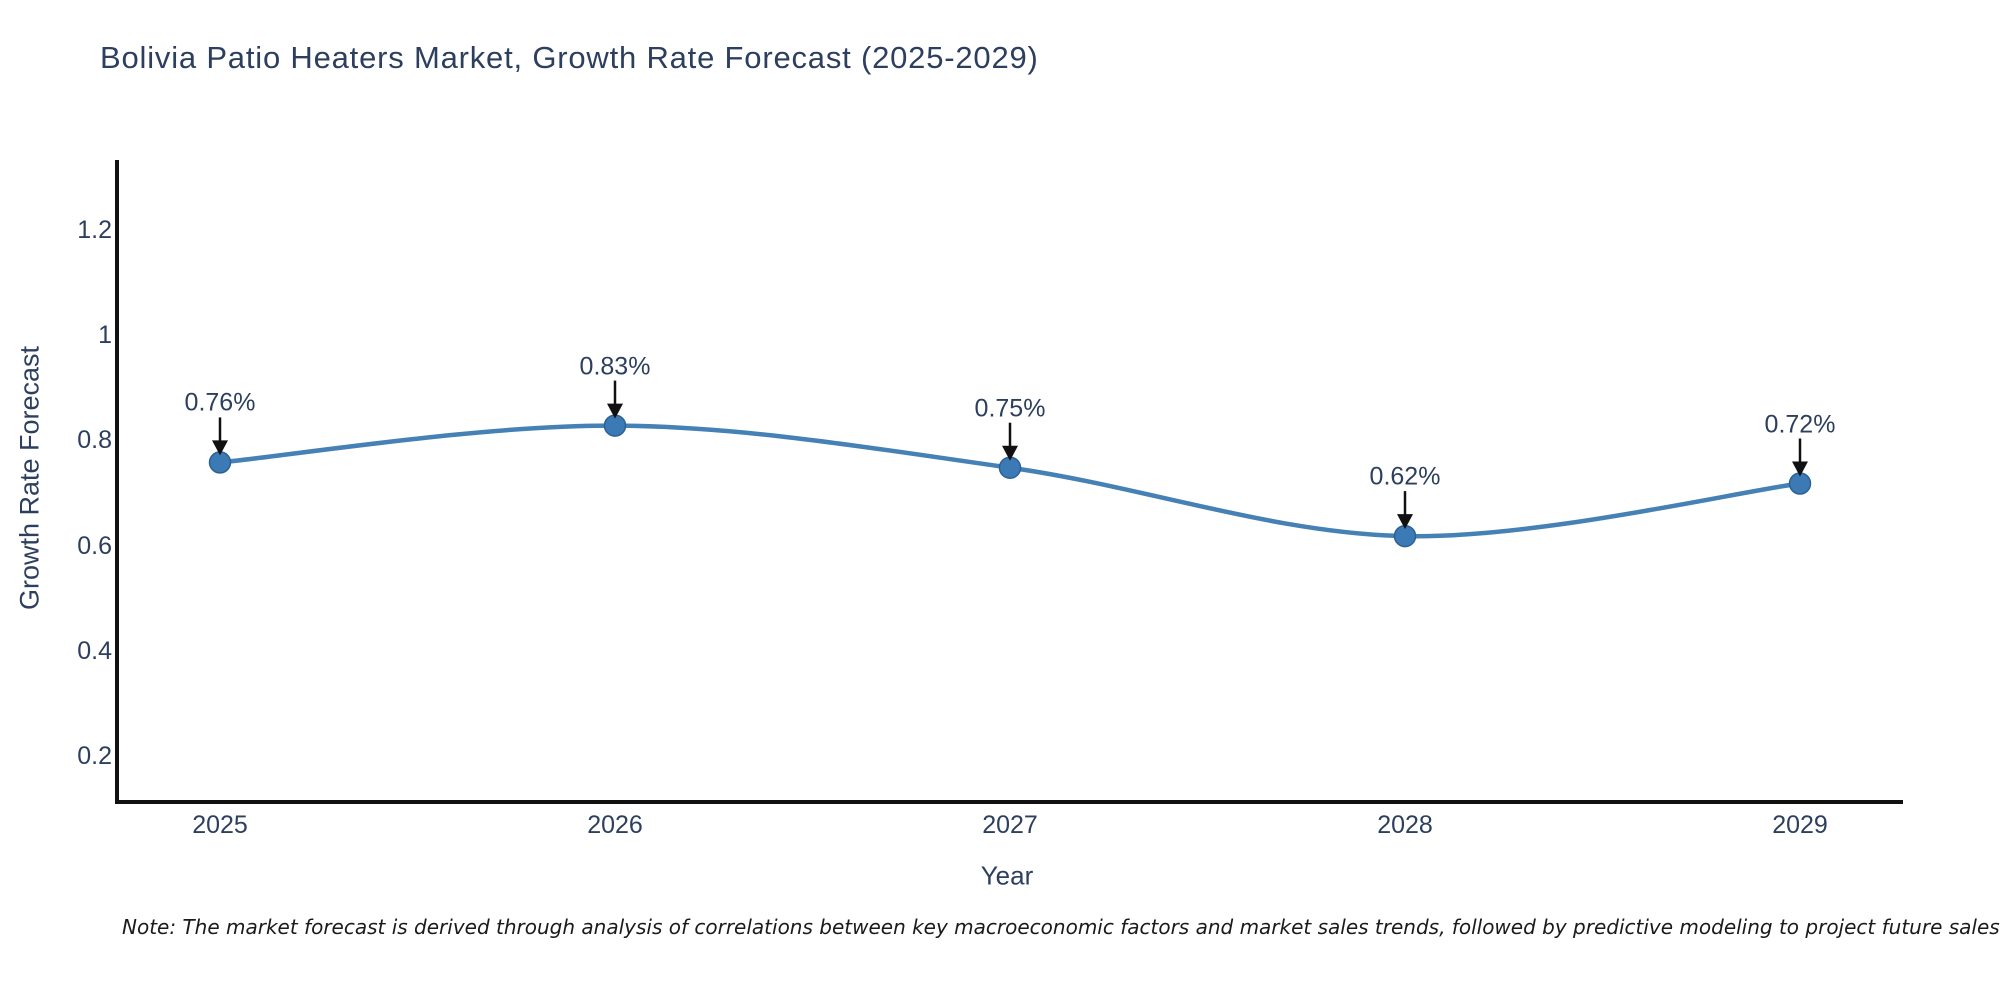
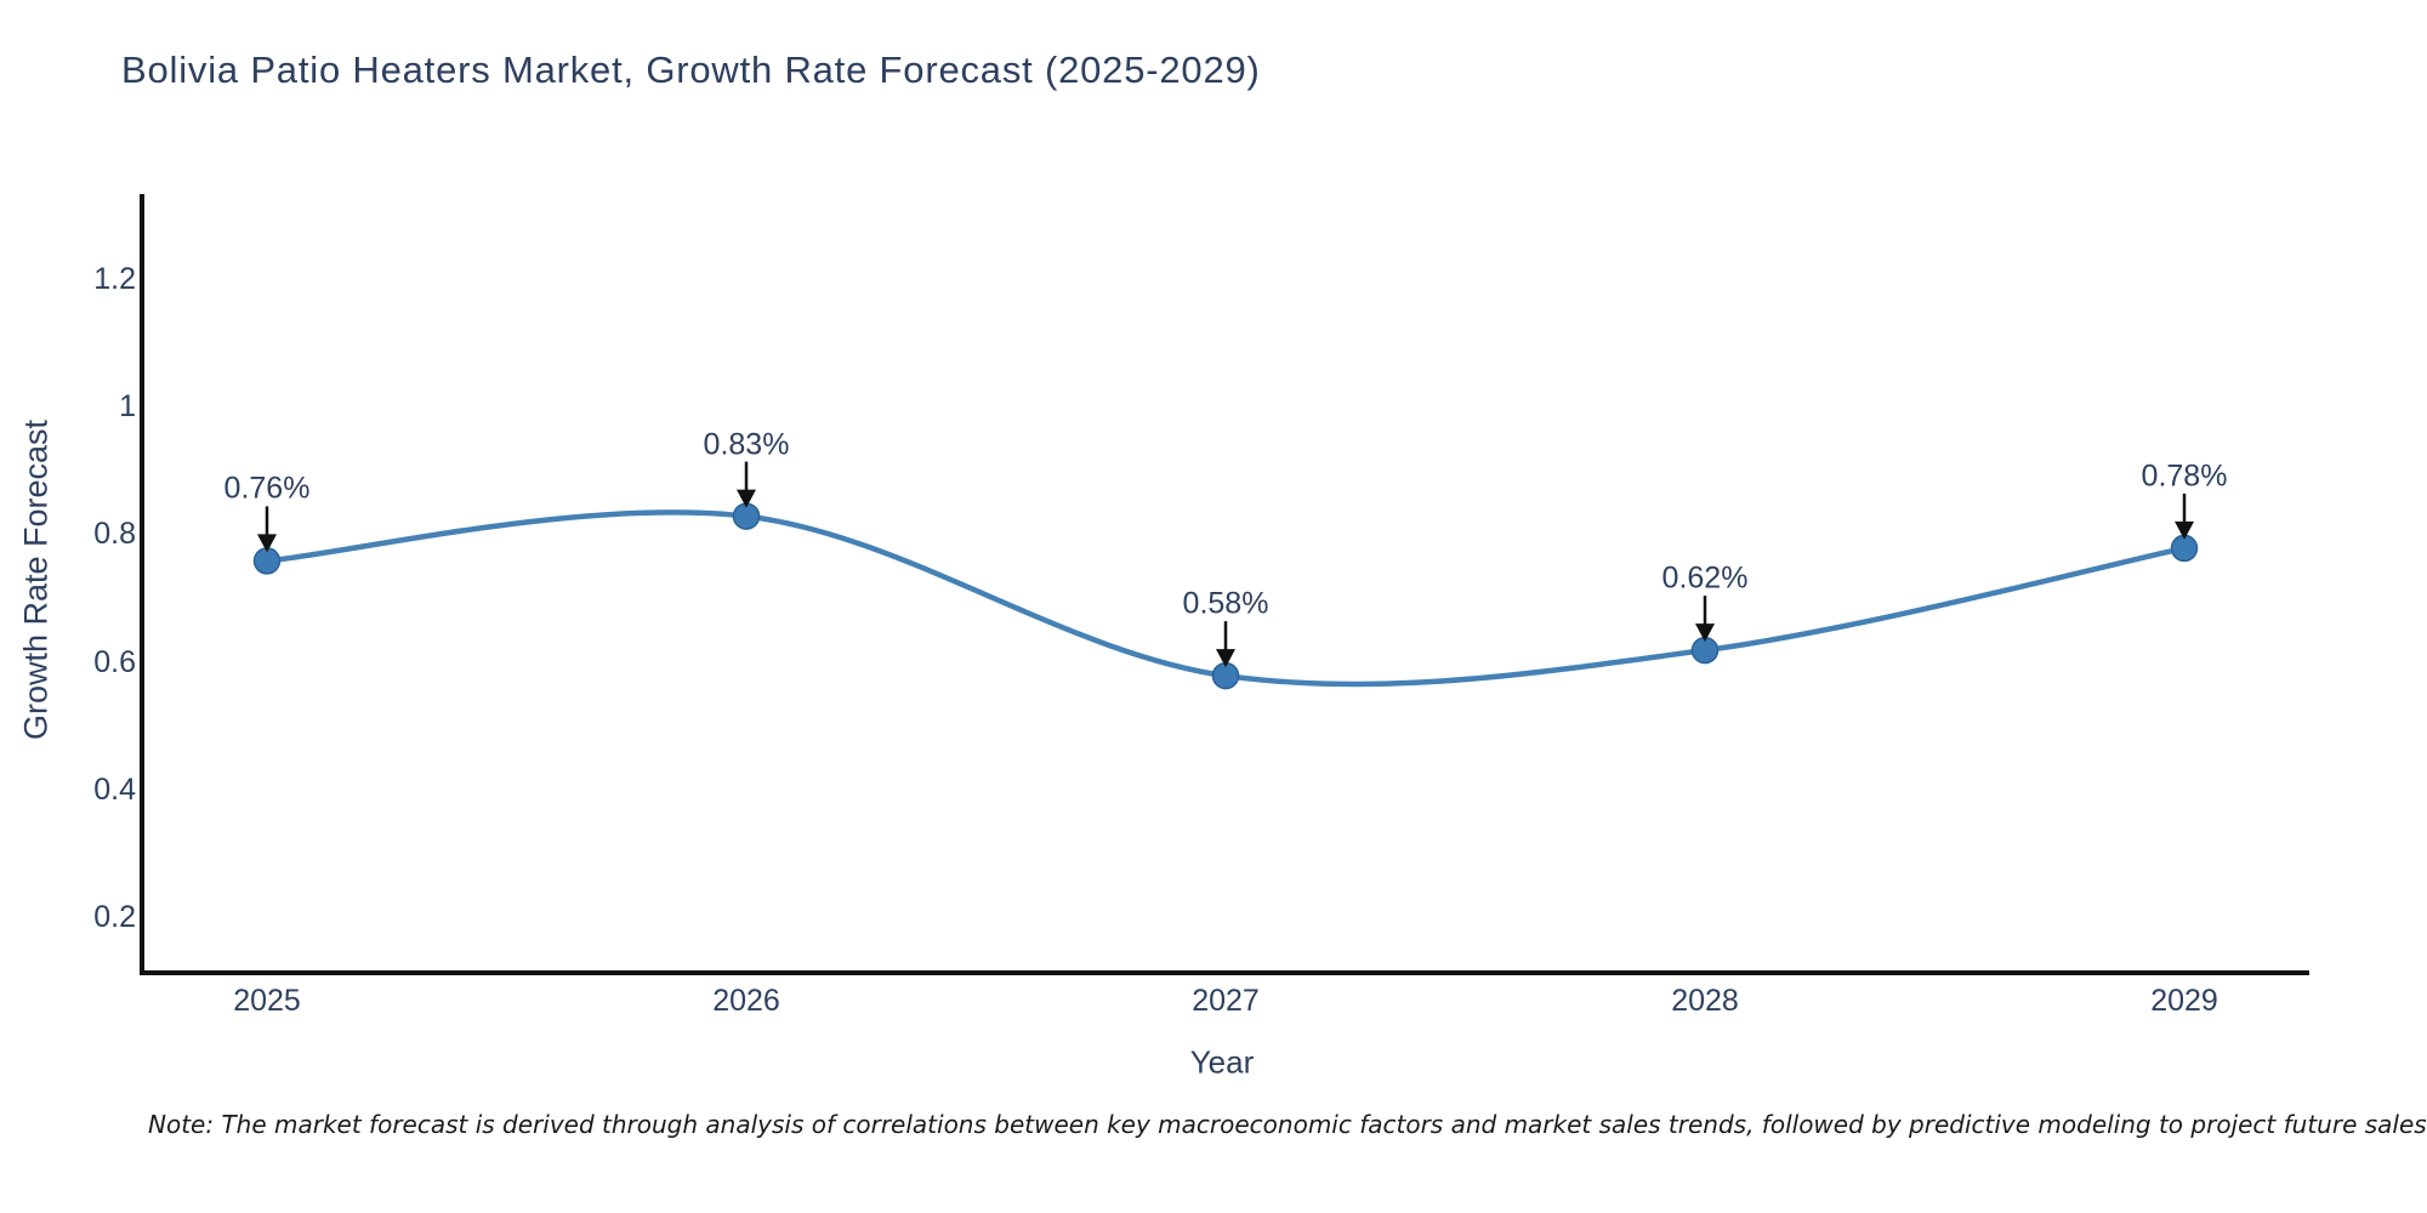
2027: 0.75% -> 0.58%
2029: 0.72% -> 0.78%
